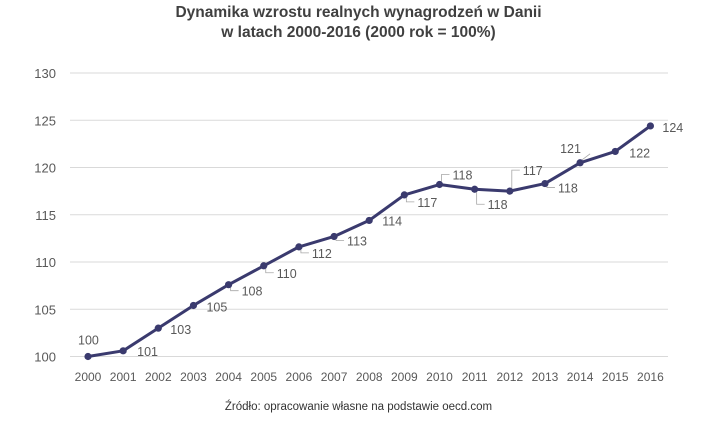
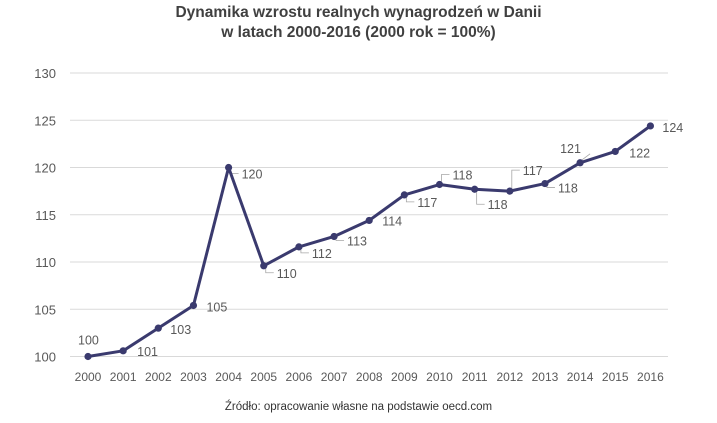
2004: 108 -> 120
